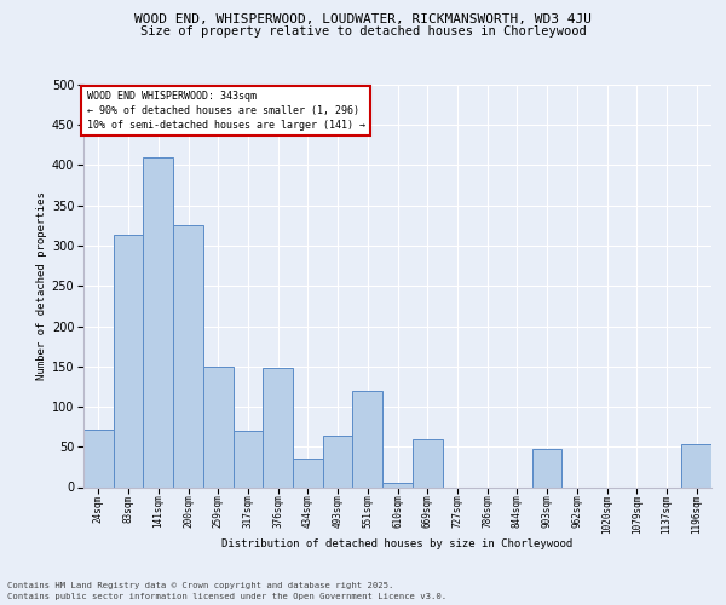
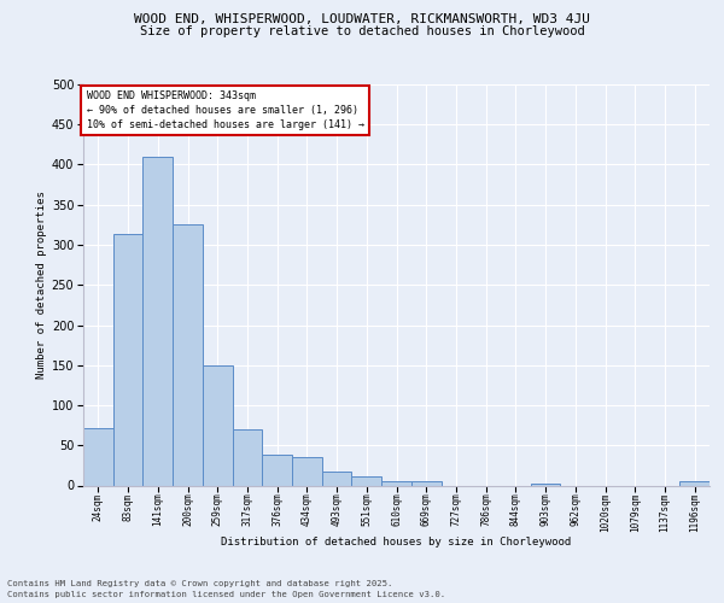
376sqm: 148 -> 38
493sqm: 64 -> 18
551sqm: 120 -> 11
669sqm: 60 -> 6
903sqm: 48 -> 3
1196sqm: 54 -> 5
